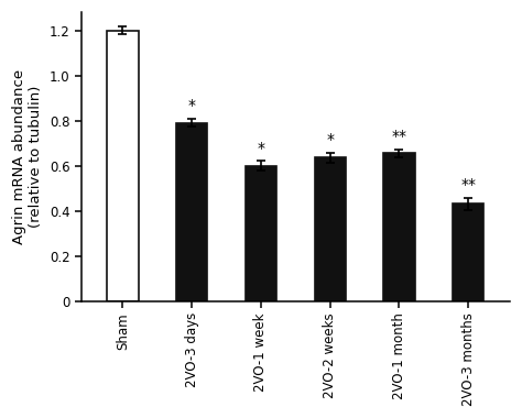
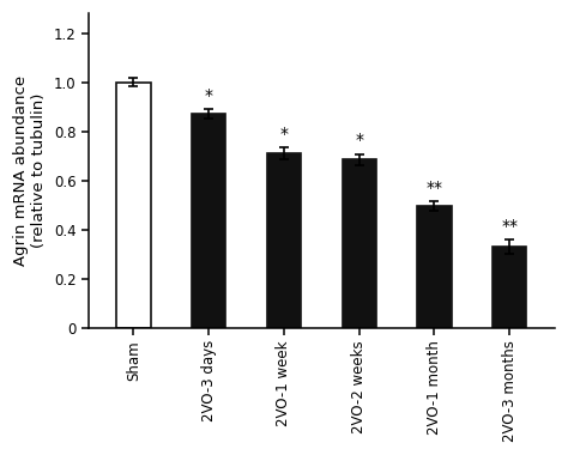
Sham: 1.200 -> 1.000
2VO-3 days: 0.790 -> 0.870
2VO-1 week: 0.600 -> 0.710
2VO-2 weeks: 0.635 -> 0.685
2VO-1 month: 0.655 -> 0.495
2VO-3 months: 0.430 -> 0.330
